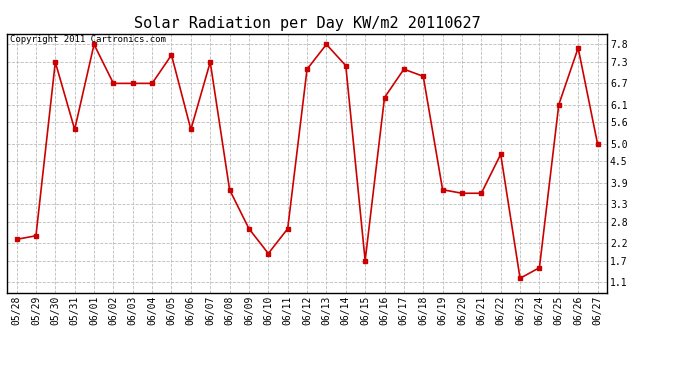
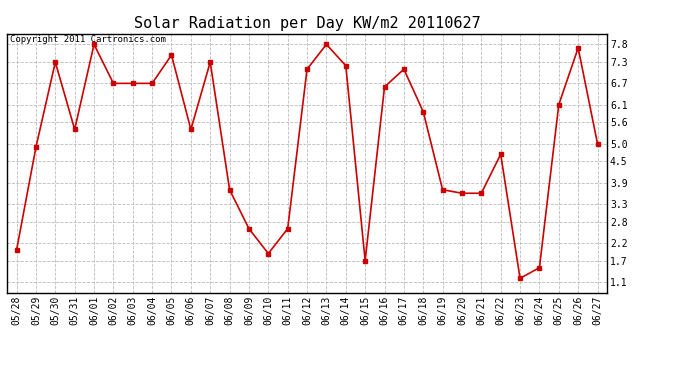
05/28: 2.3 -> 2.0
05/29: 2.4 -> 4.9
06/16: 6.3 -> 6.6
06/18: 6.9 -> 5.9
